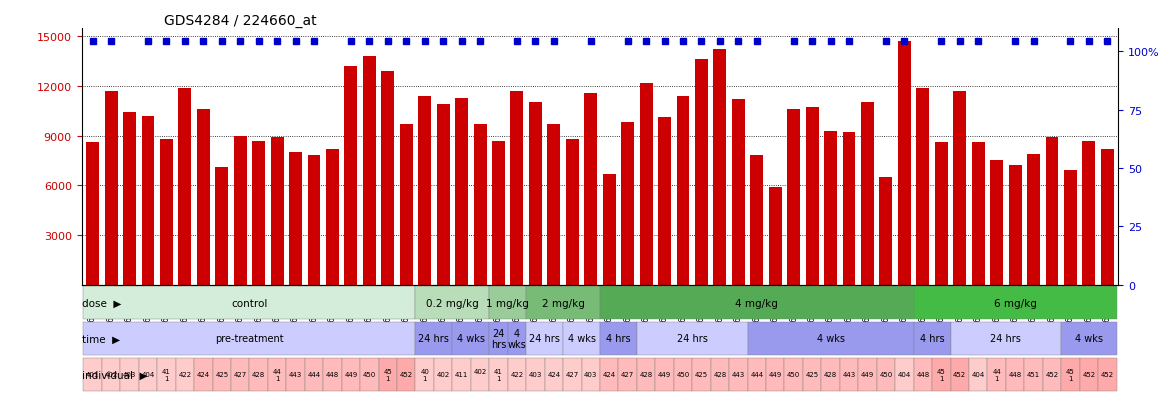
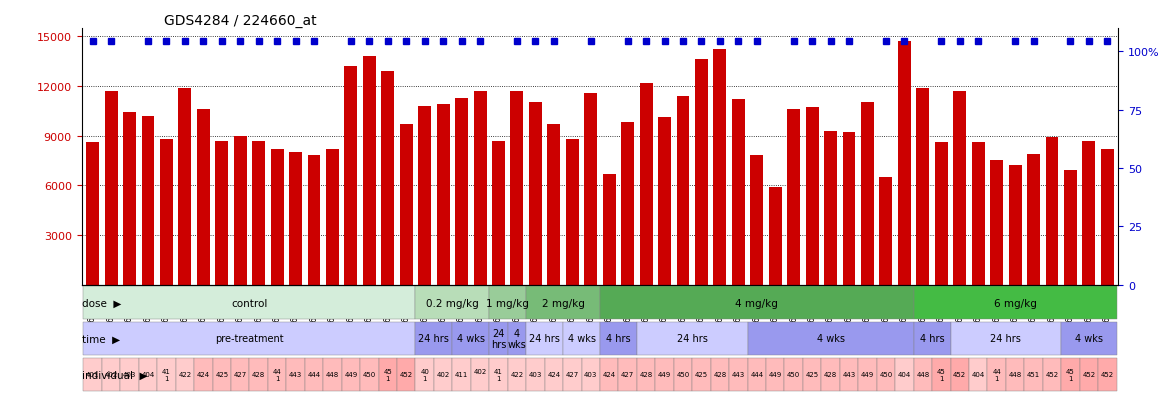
GSM687678: 7100 -> 8700
GSM687695: 8900 -> 8200
GSM687646: 11400 -> 10800
GSM687651: 9700 -> 11700
